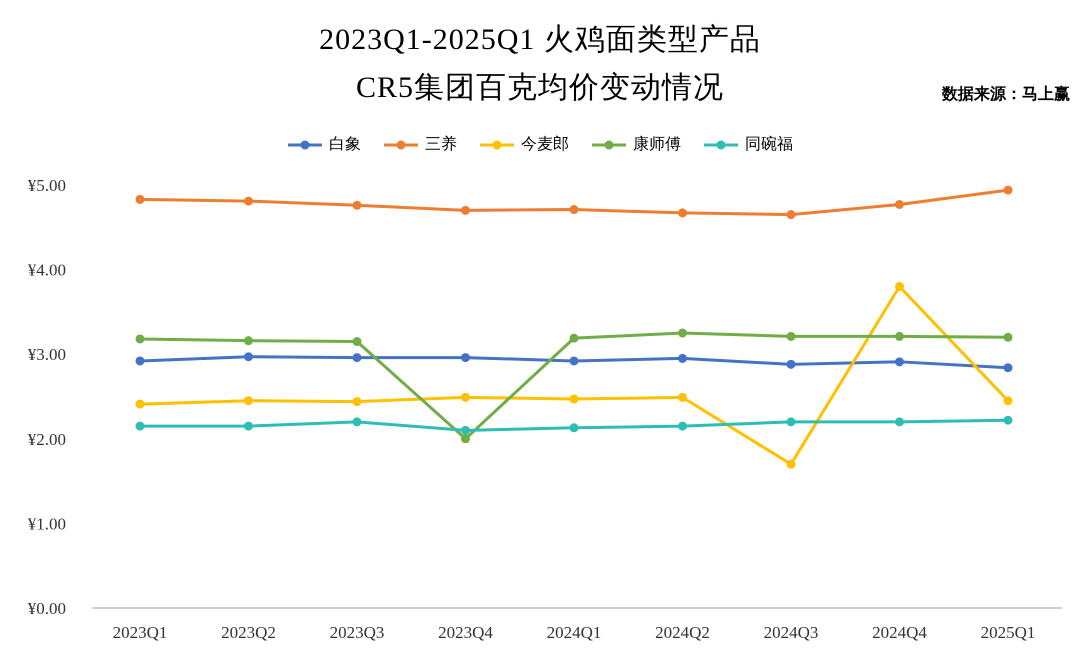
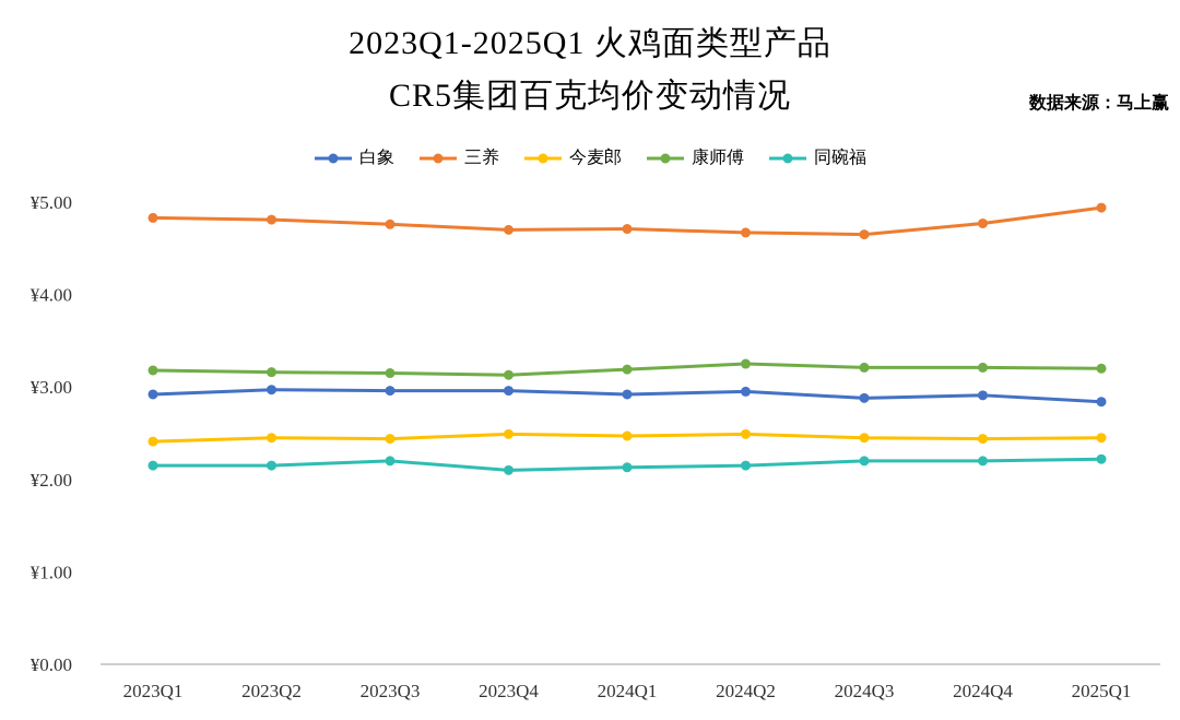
康师傅/2023Q4: ¥2.0 -> ¥3.1
今麦郎/2024Q3: ¥1.7 -> ¥2.5
今麦郎/2024Q4: ¥3.8 -> ¥2.4
